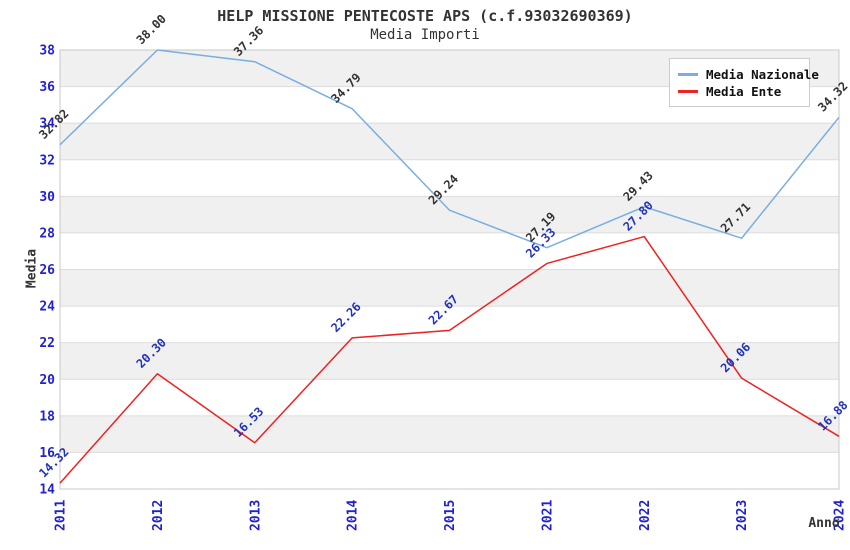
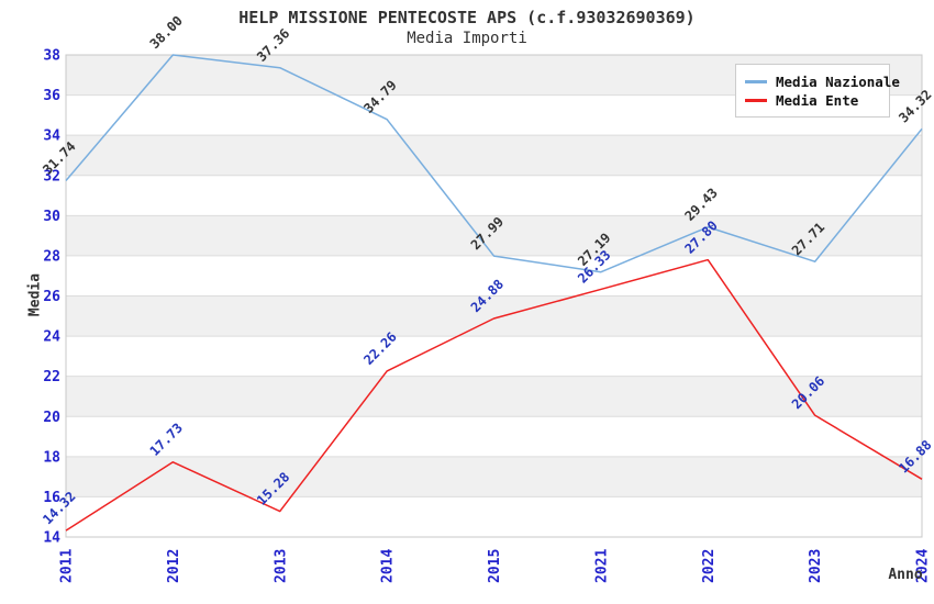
Media Nazionale/2011: 32.82 -> 31.74
Media Ente/2012: 20.30 -> 17.73
Media Ente/2013: 16.53 -> 15.28
Media Nazionale/2015: 29.24 -> 27.99
Media Ente/2015: 22.67 -> 24.88
